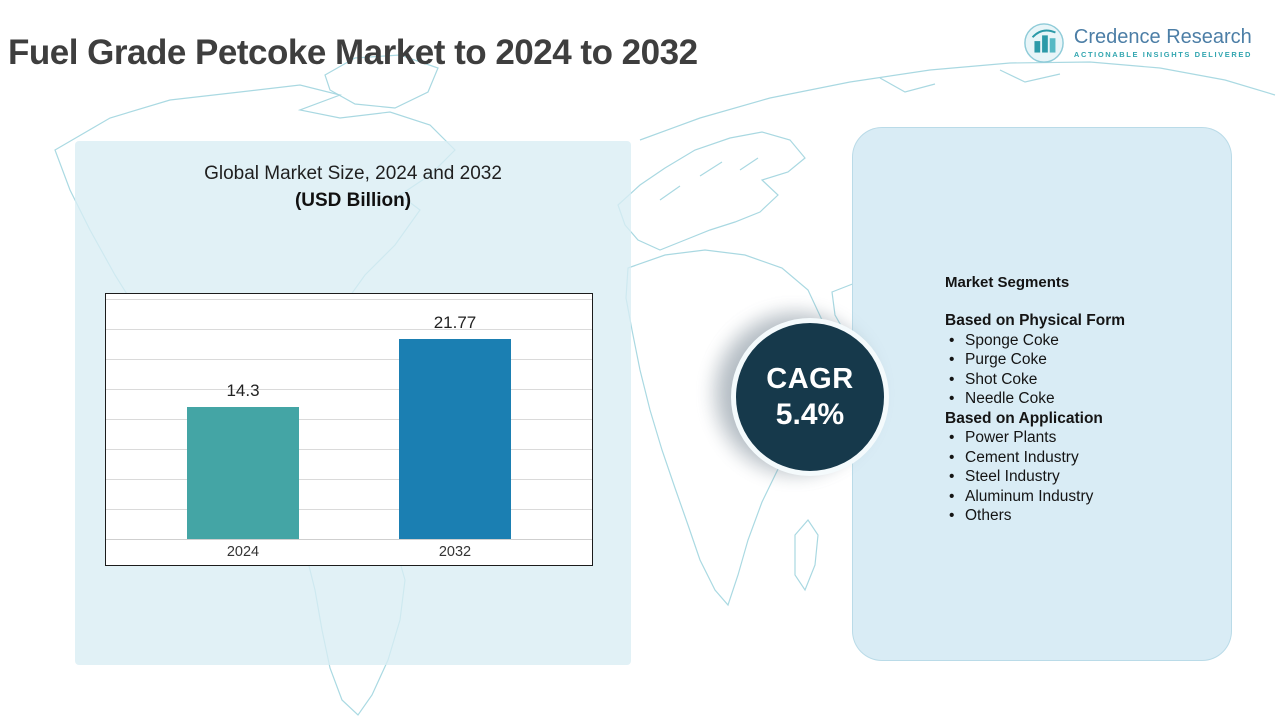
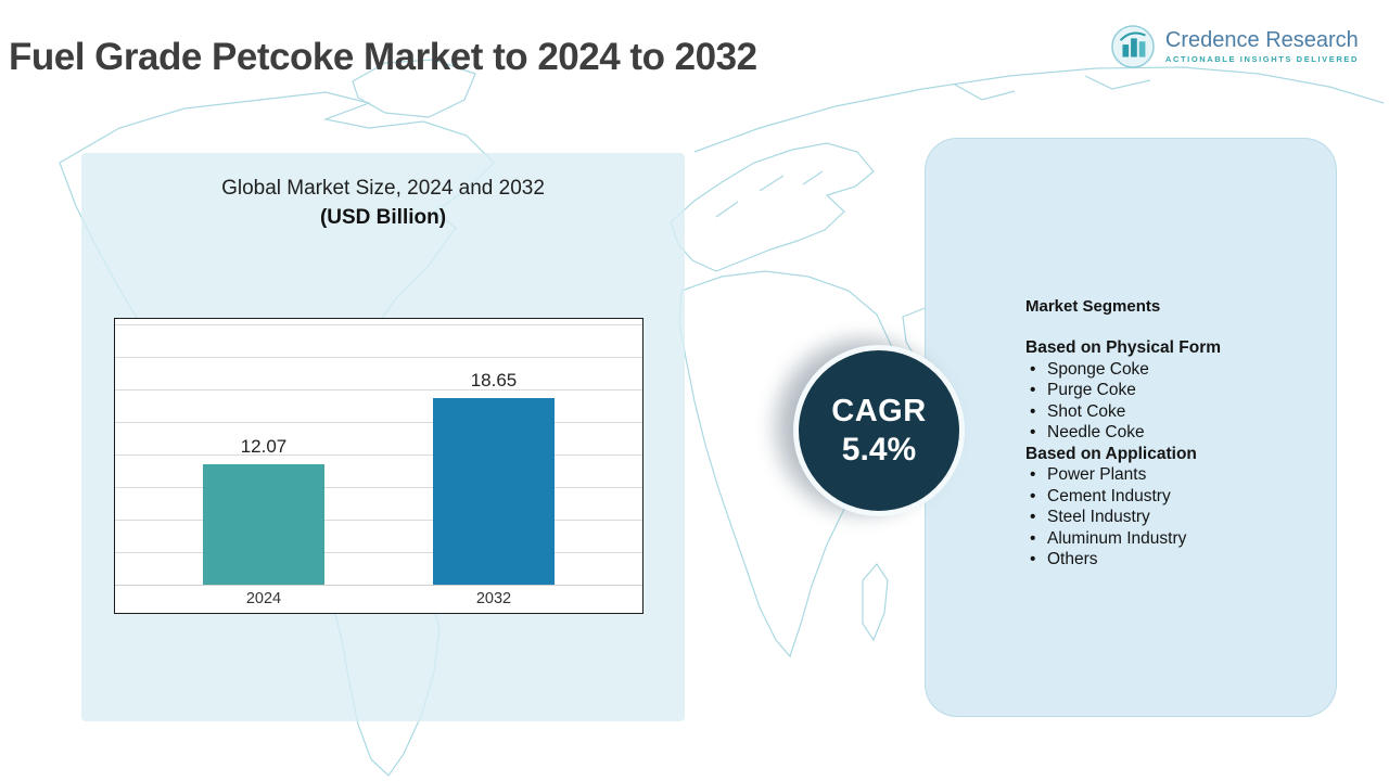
2024: 14.3 -> 12.07
2032: 21.77 -> 18.65
